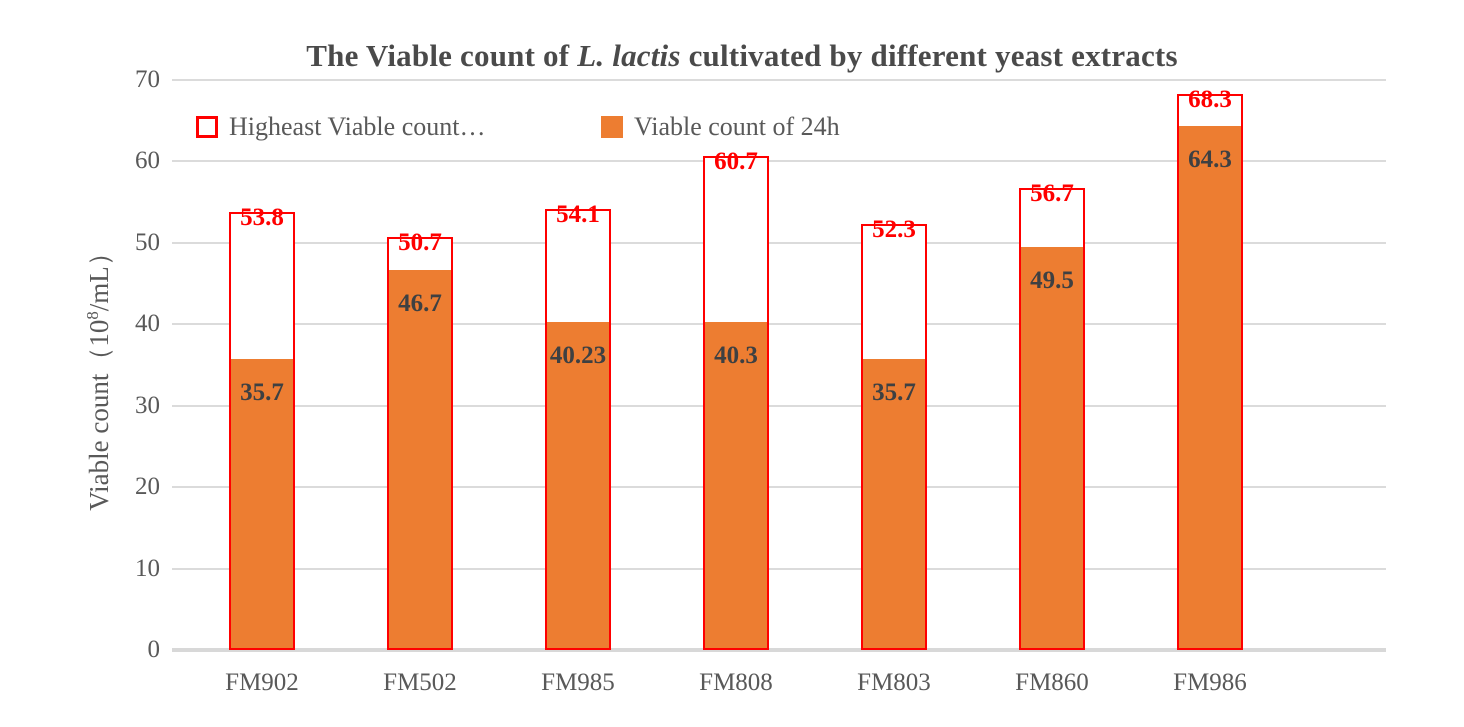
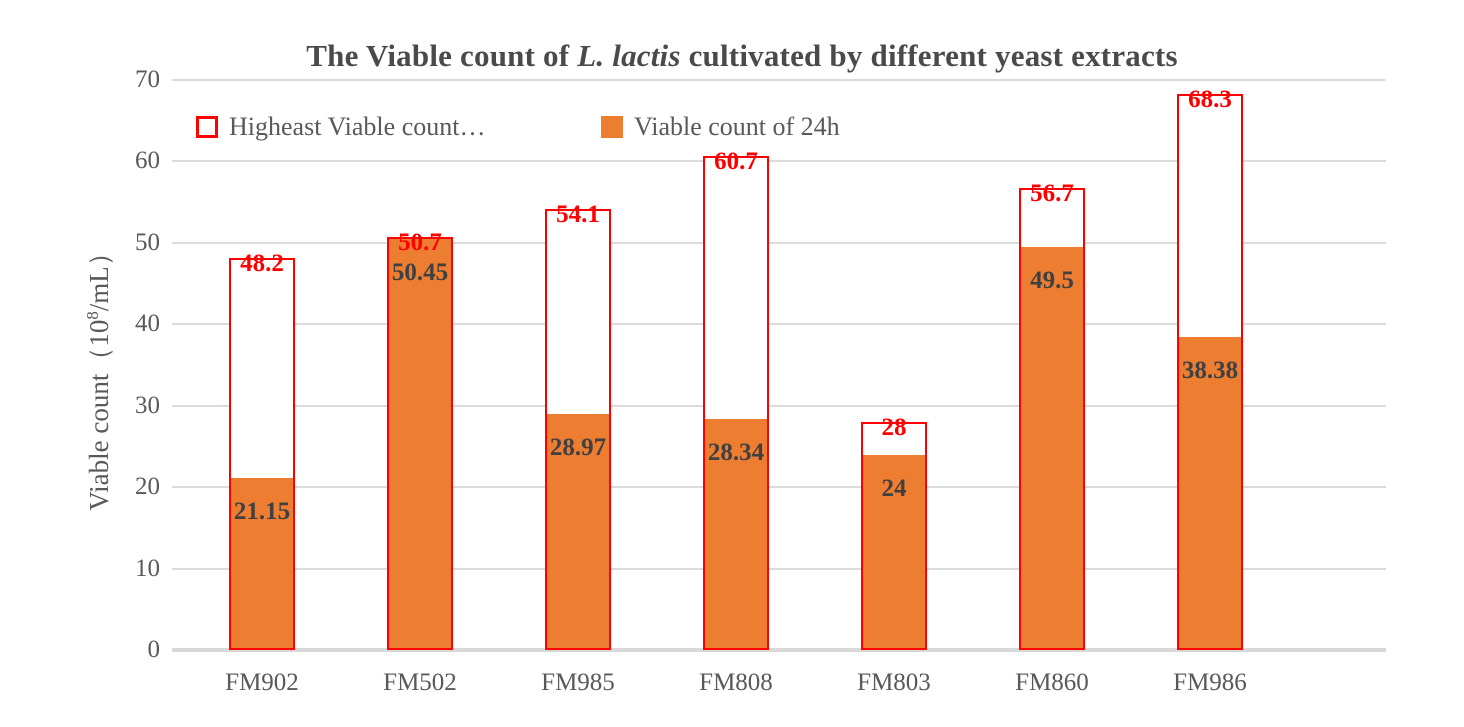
Higheast Viable count…/FM902: 53.8 -> 48.2
Viable count of 24h/FM902: 35.7 -> 21.15
Viable count of 24h/FM502: 46.7 -> 50.45
Viable count of 24h/FM985: 40.23 -> 28.97
Viable count of 24h/FM808: 40.3 -> 28.34
Higheast Viable count…/FM803: 52.3 -> 28
Viable count of 24h/FM803: 35.7 -> 24
Viable count of 24h/FM986: 64.3 -> 38.38
